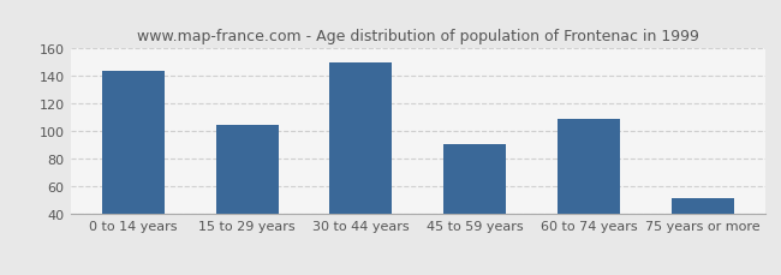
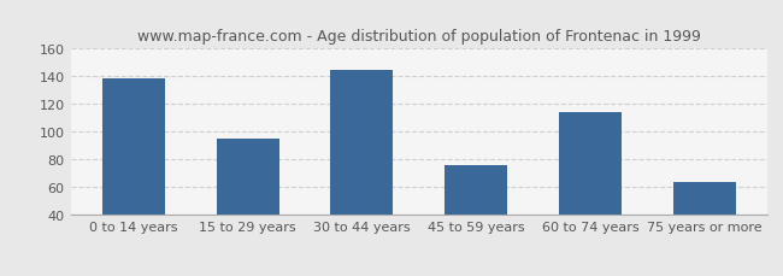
0 to 14 years: 144 -> 139
15 to 29 years: 105 -> 95
30 to 44 years: 150 -> 145
45 to 59 years: 91 -> 76
60 to 74 years: 109 -> 114
75 years or more: 52 -> 64
